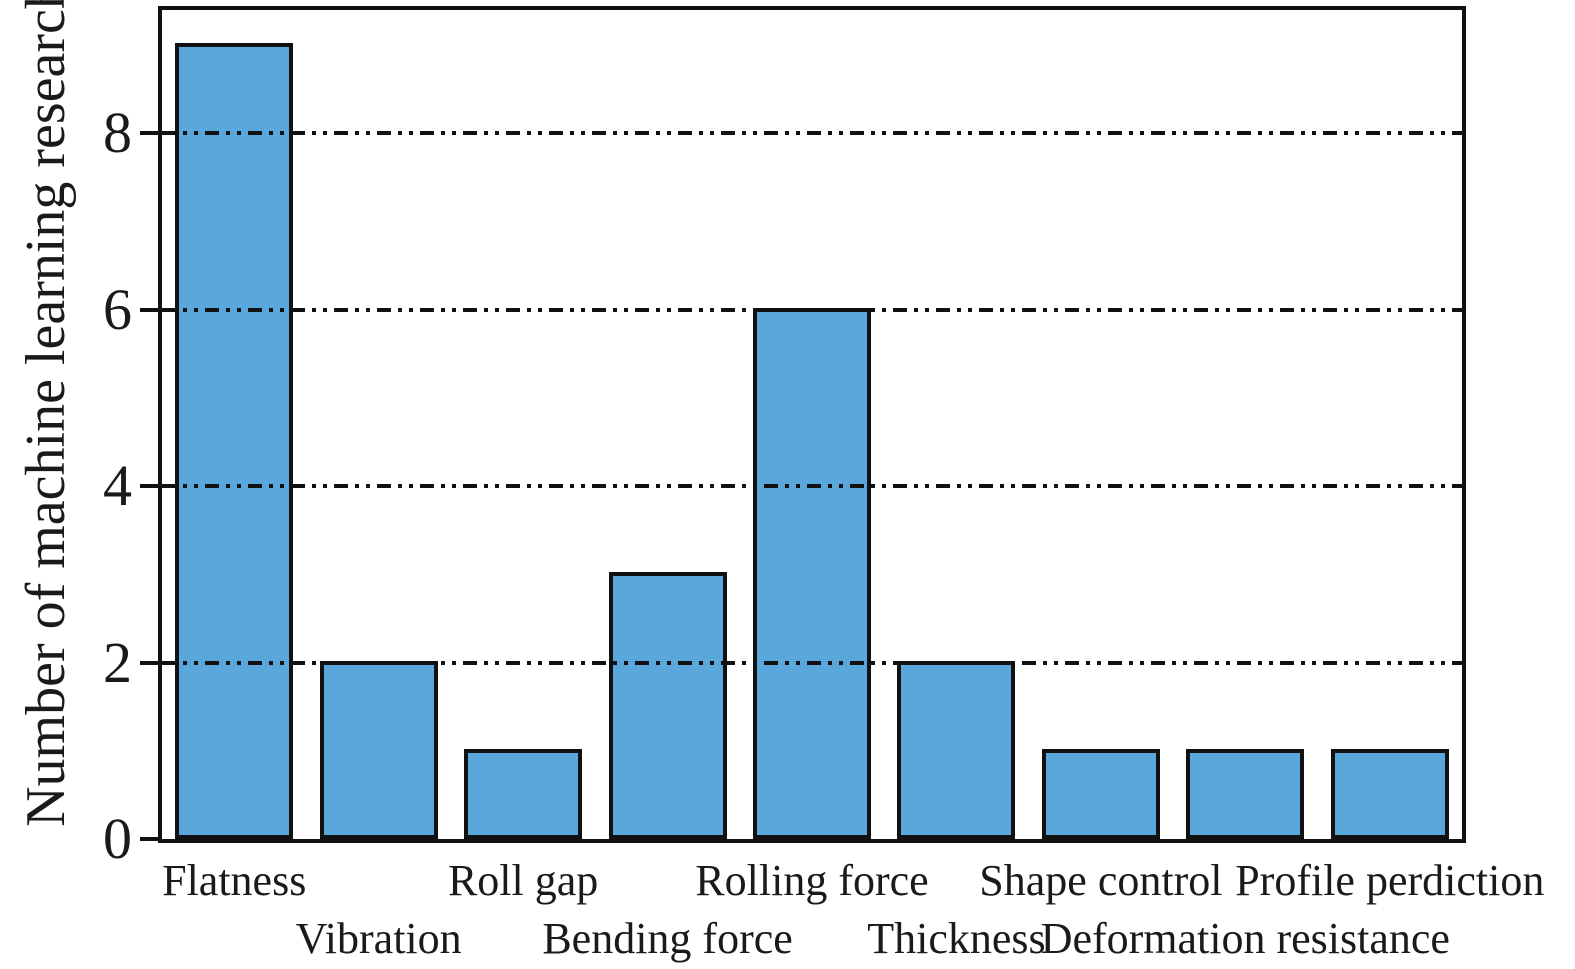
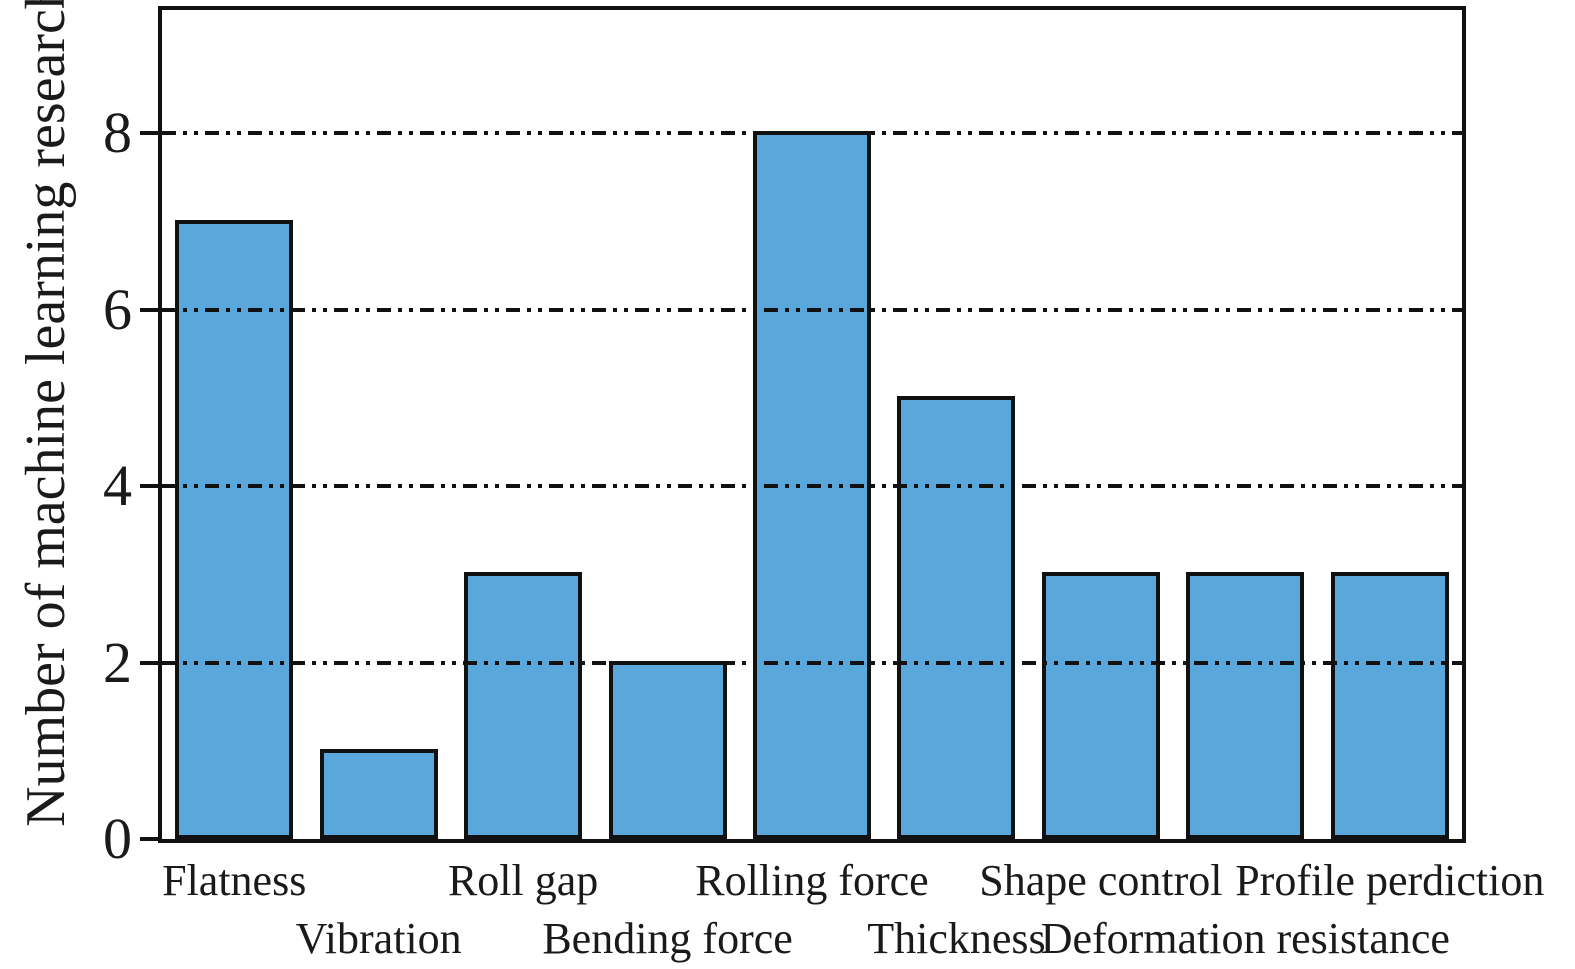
Flatness: 9 -> 7
Vibration: 2 -> 1
Roll gap: 1 -> 3
Bending force: 3 -> 2
Rolling force: 6 -> 8
Thickness: 2 -> 5
Shape control: 1 -> 3
Deformation resistance: 1 -> 3
Profile perdiction: 1 -> 3
